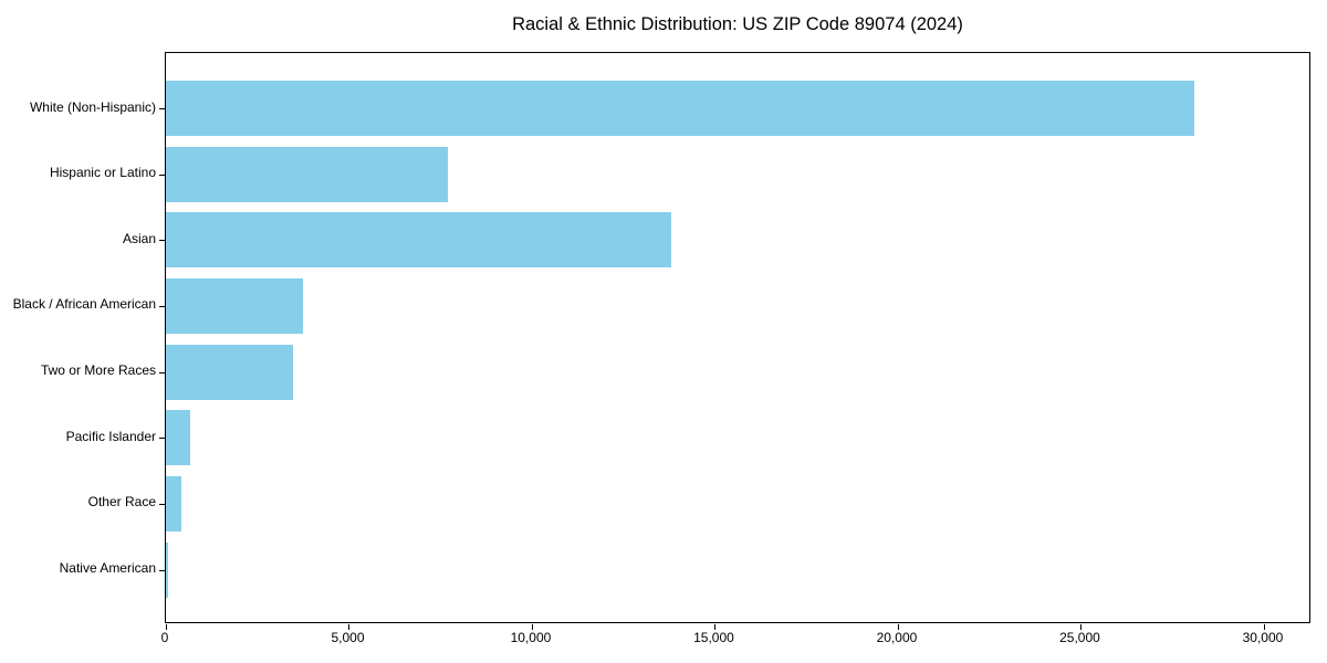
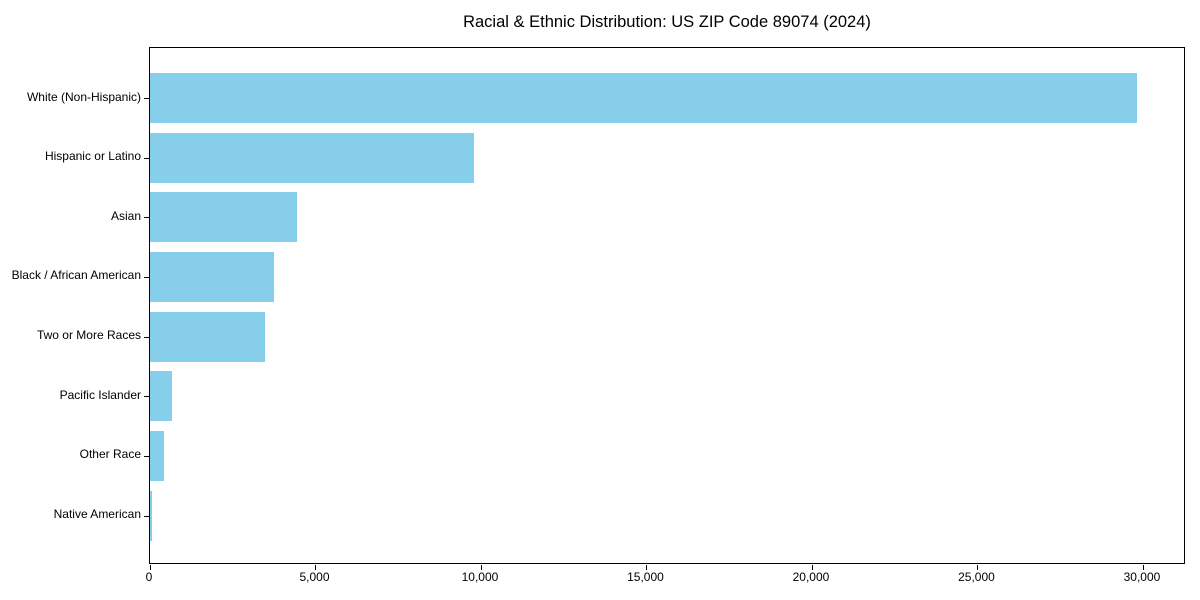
White (Non-Hispanic): 28100 -> 29800
Hispanic or Latino: 7700 -> 9800
Asian: 13800 -> 4400
